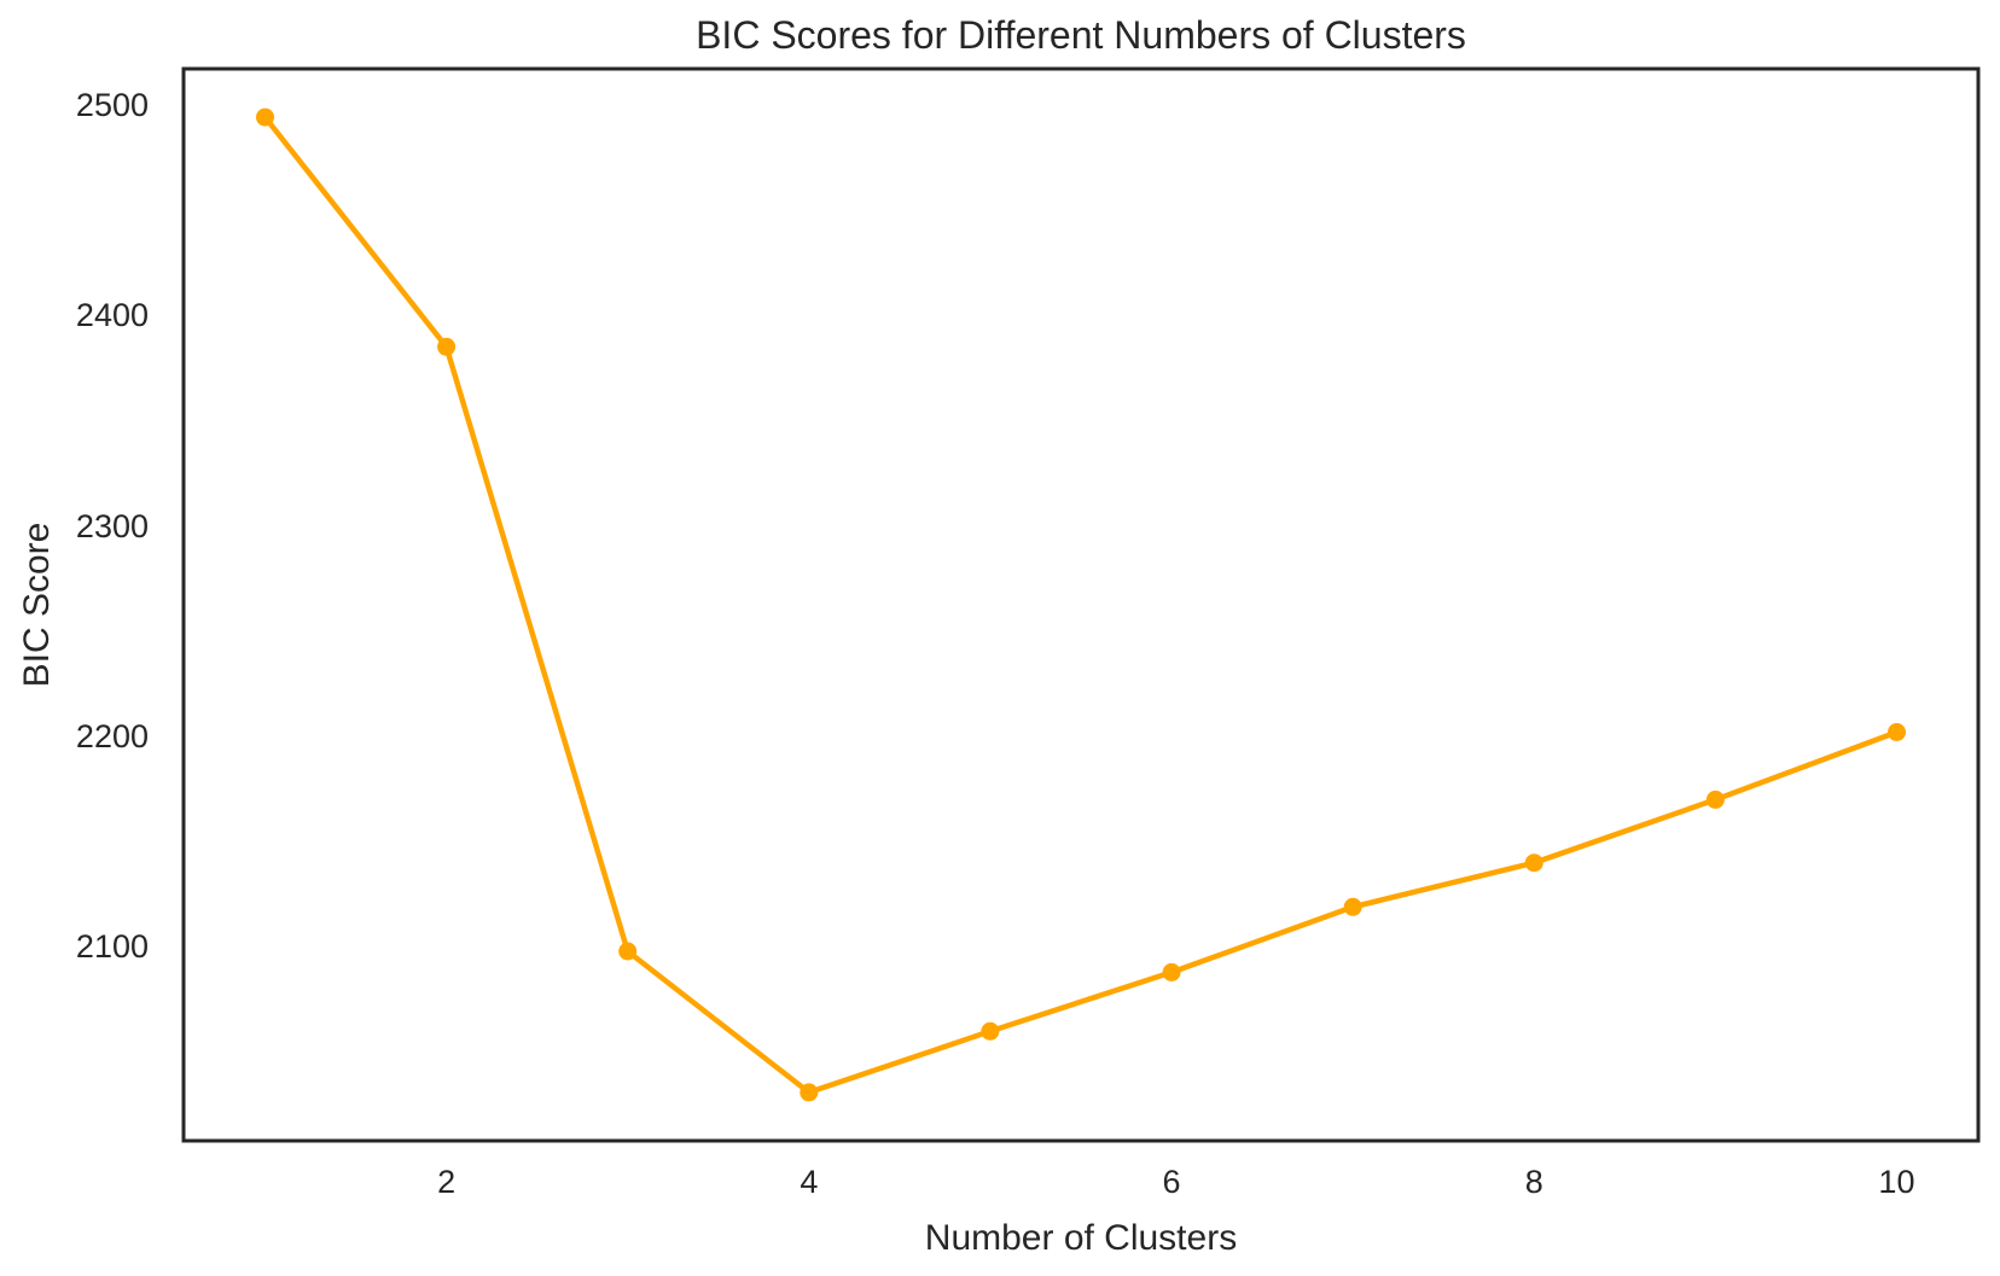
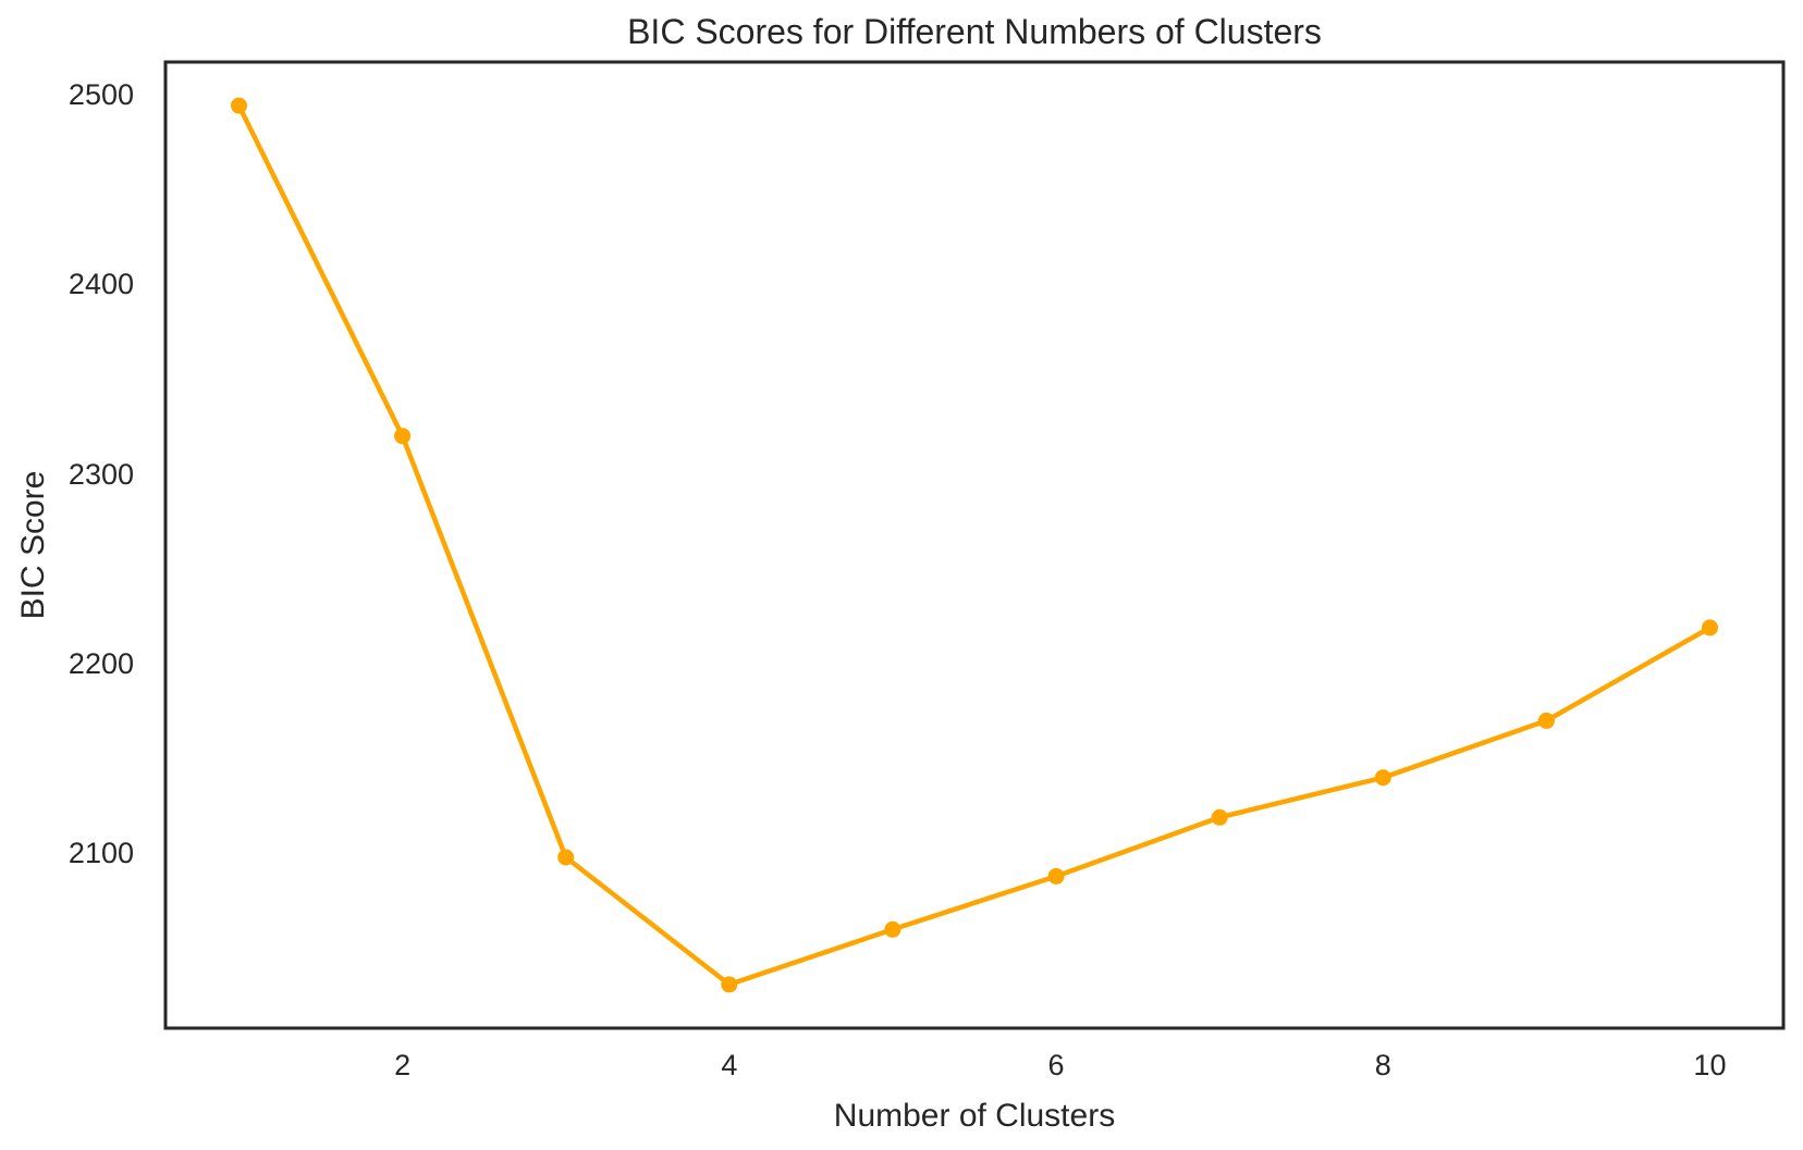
2: 2385 -> 2320
10: 2202 -> 2219
